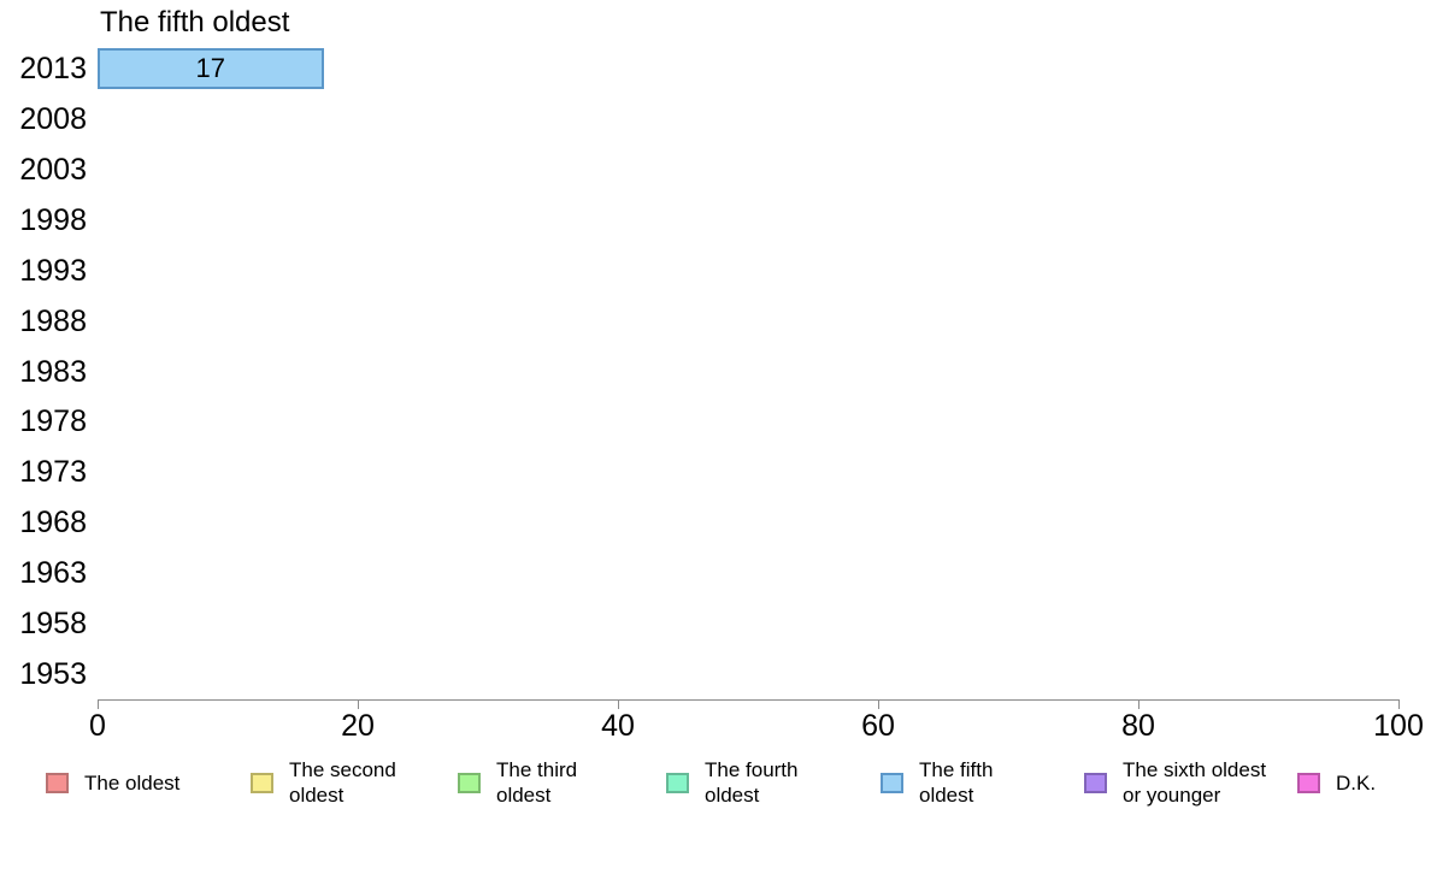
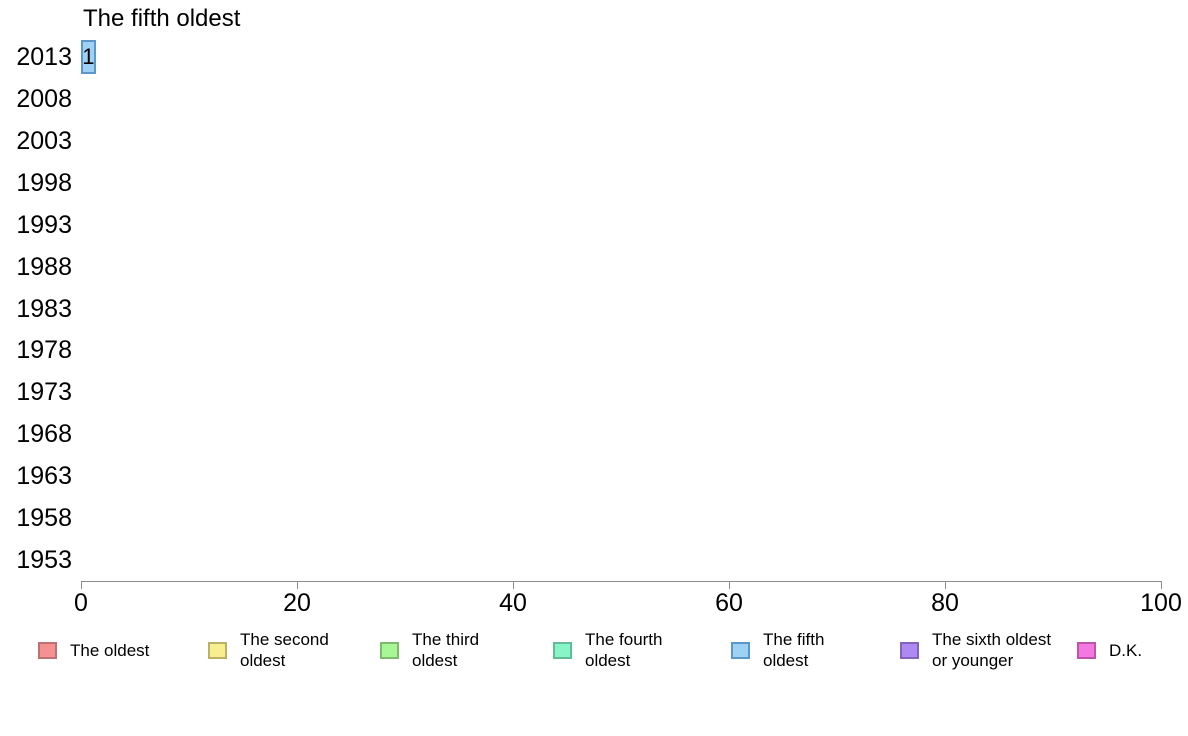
The fifth oldest/2013: 17 -> 1
